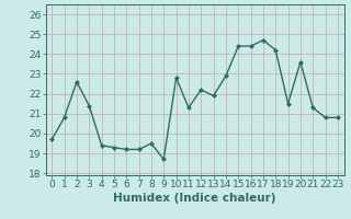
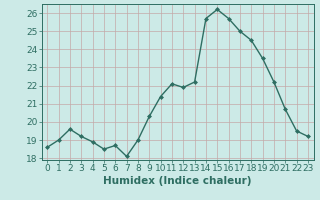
0: 19.7 -> 18.6
1: 20.8 -> 19.0
2: 22.6 -> 19.6
3: 21.4 -> 19.2
4: 19.4 -> 18.9
5: 19.3 -> 18.5
6: 19.2 -> 18.7
7: 19.2 -> 18.1
8: 19.5 -> 19.0
9: 18.7 -> 20.3
10: 22.8 -> 21.4
11: 21.3 -> 22.1
12: 22.2 -> 21.9
13: 21.9 -> 22.2
14: 22.9 -> 25.7
15: 24.4 -> 26.2
16: 24.4 -> 25.7
17: 24.7 -> 25.0
18: 24.2 -> 24.5
19: 21.5 -> 23.5
20: 23.6 -> 22.2
21: 21.3 -> 20.7
22: 20.8 -> 19.5
23: 20.8 -> 19.2
